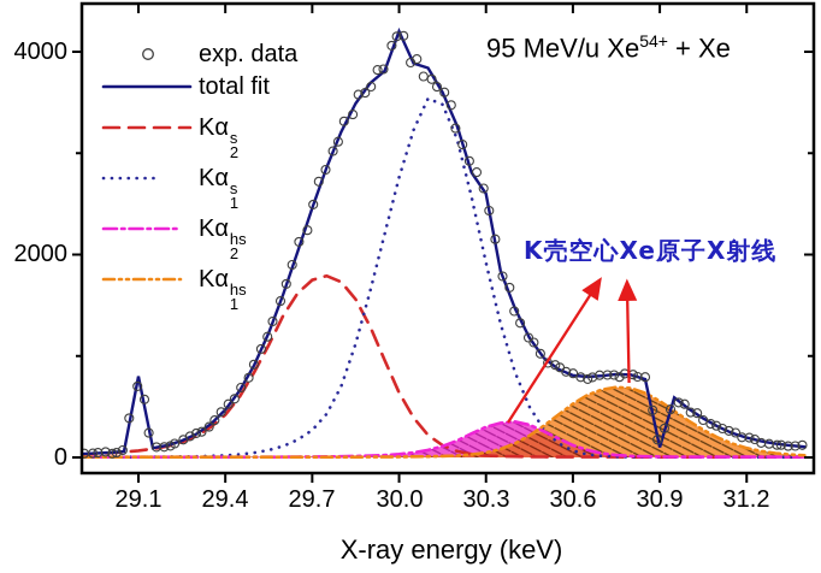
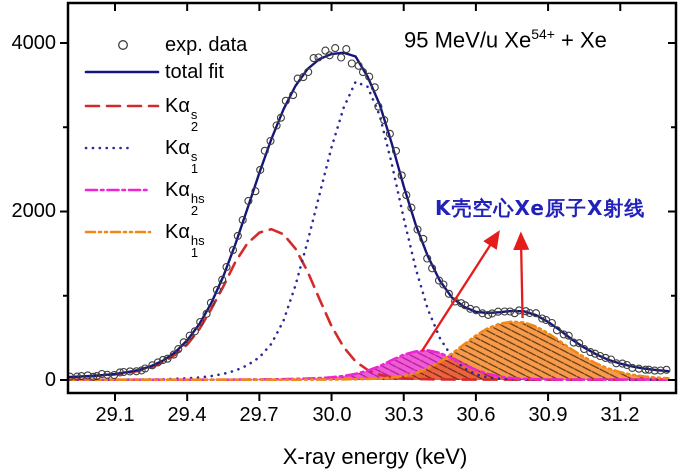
total fit/29.1: 800 -> 100
total fit/30.0: 4200 -> 3900
total fit/30.3: 2600 -> 2300
total fit/30.9: 100 -> 700
